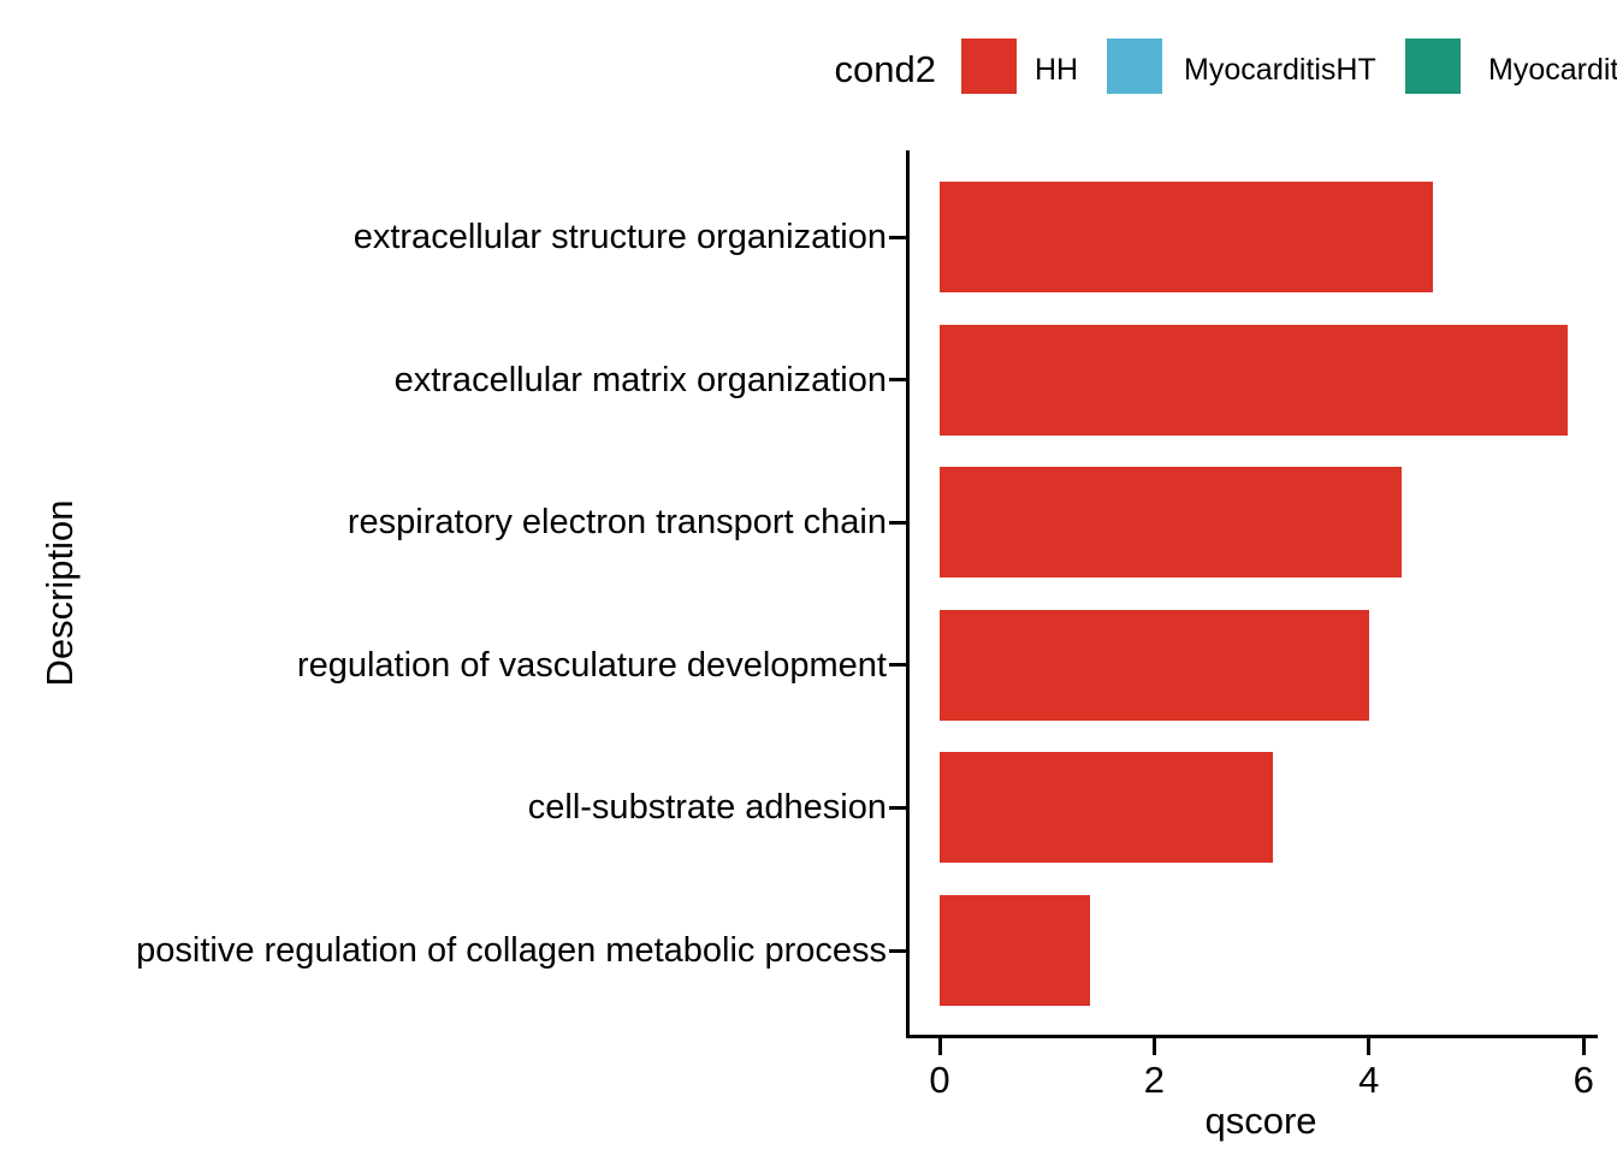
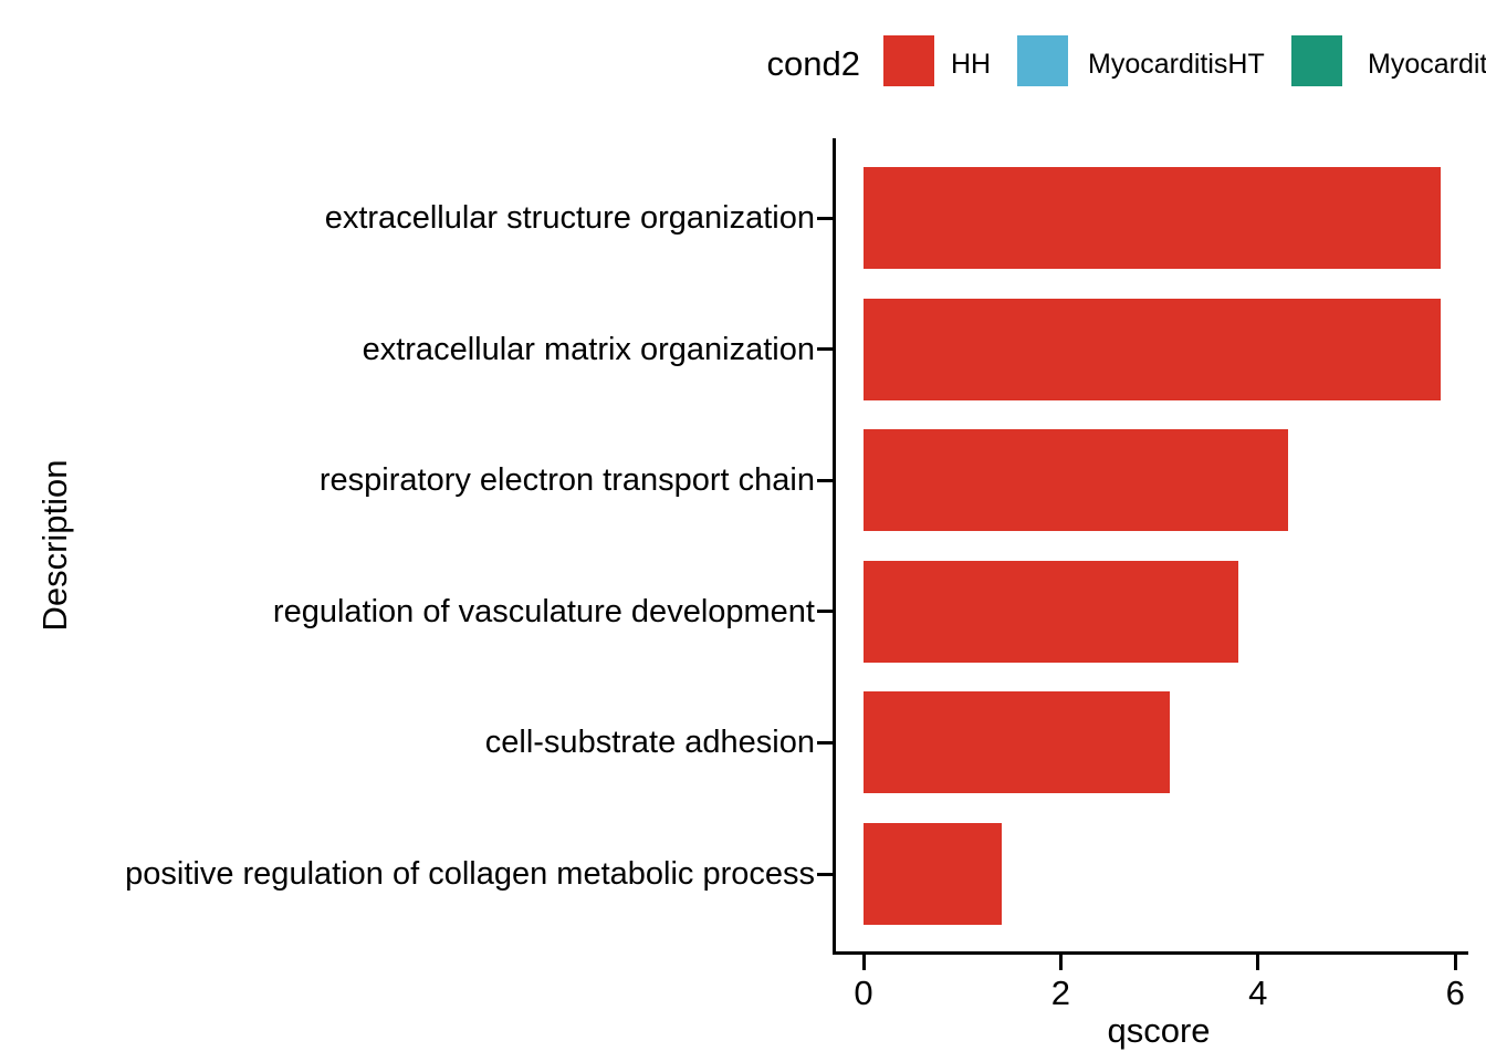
extracellular structure organization: 4.6 -> 5.8
regulation of vasculature development: 4.0 -> 3.8
